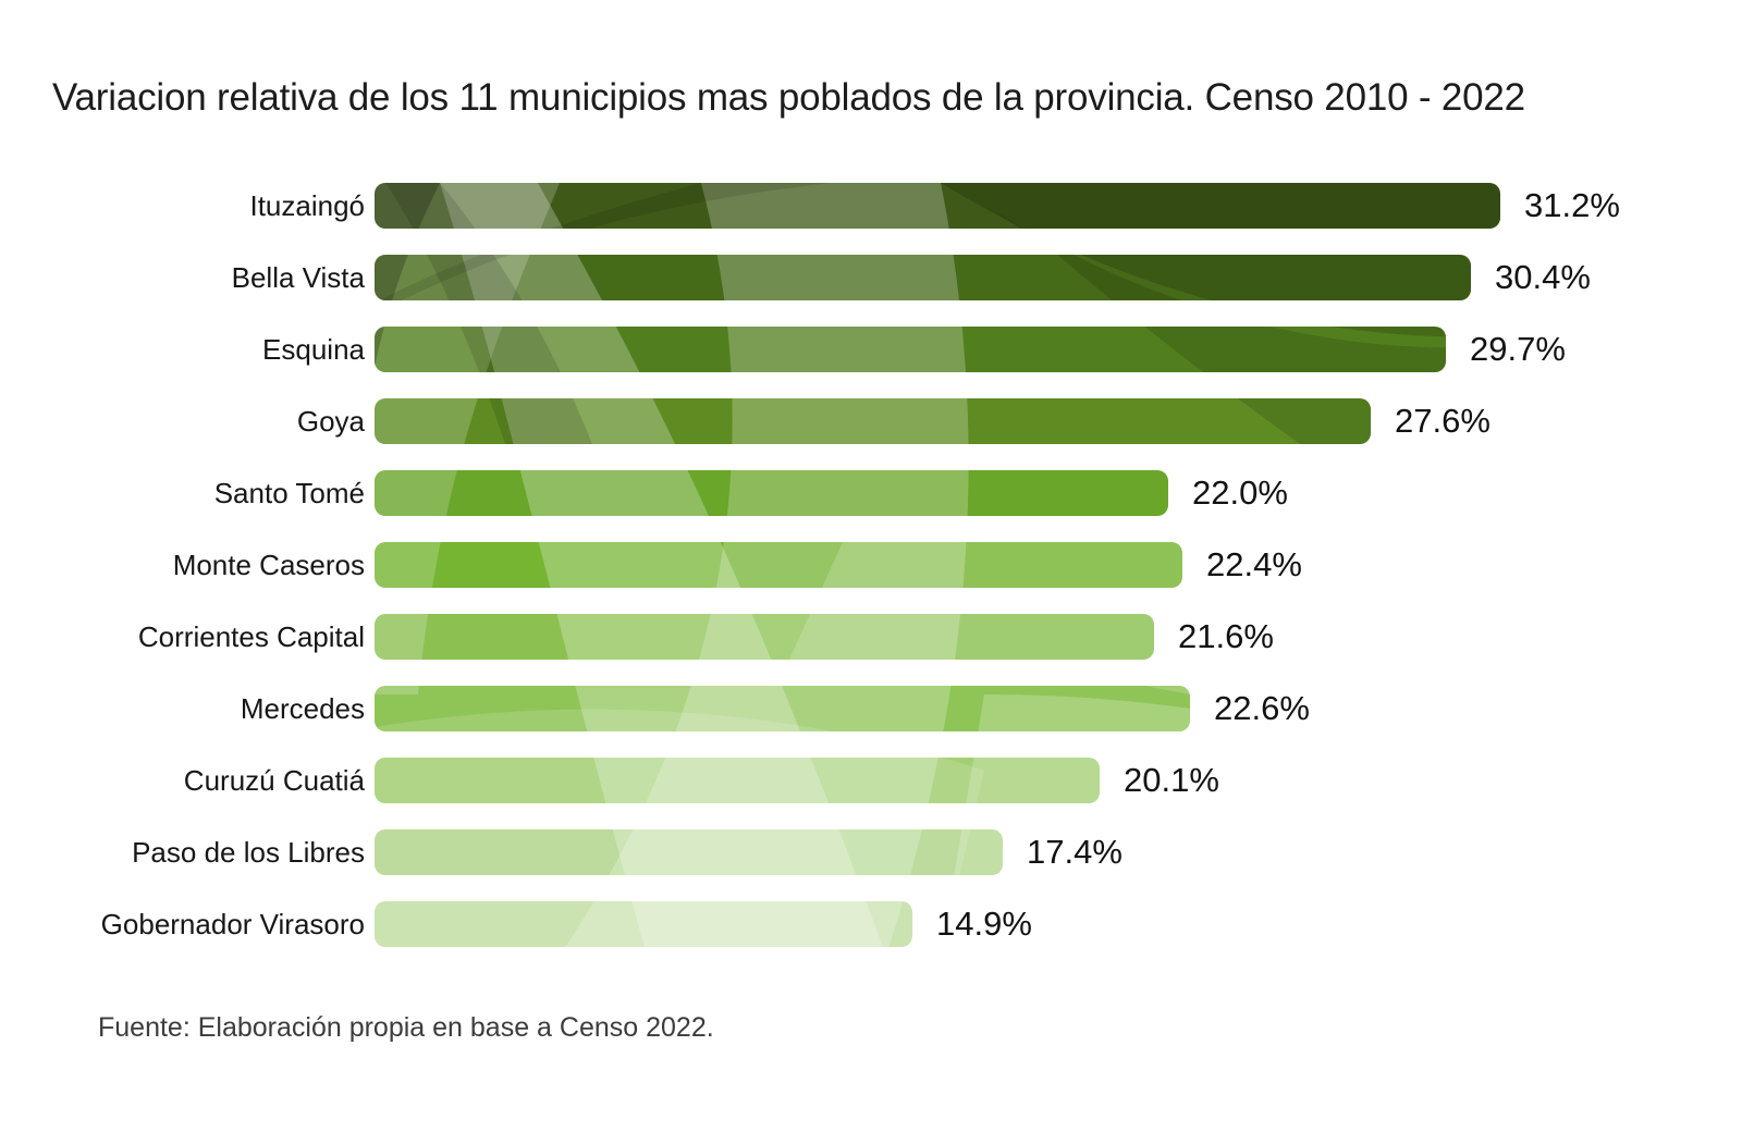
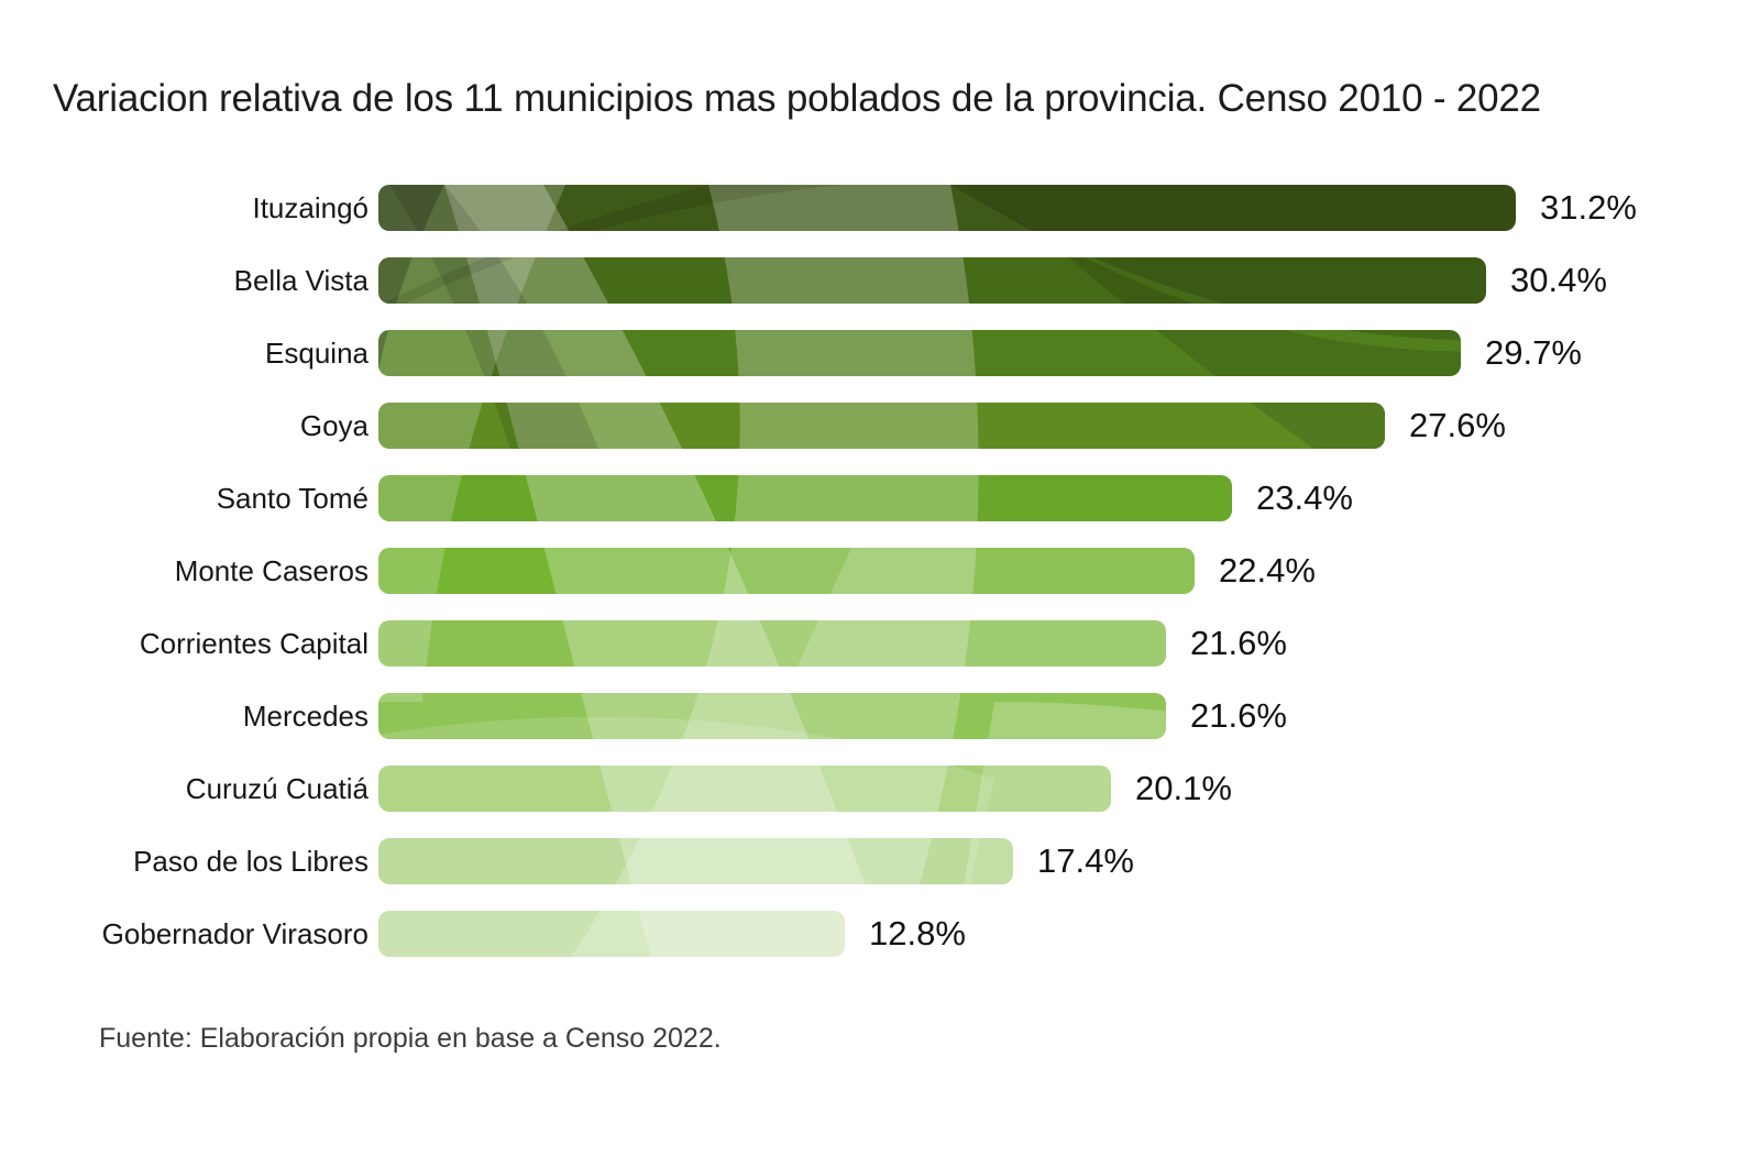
Santo Tomé: 22.0% -> 23.4%
Mercedes: 22.6% -> 21.6%
Gobernador Virasoro: 14.9% -> 12.8%
